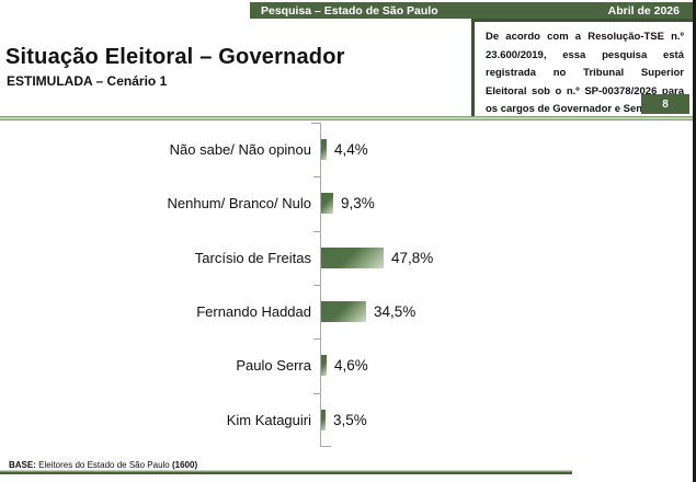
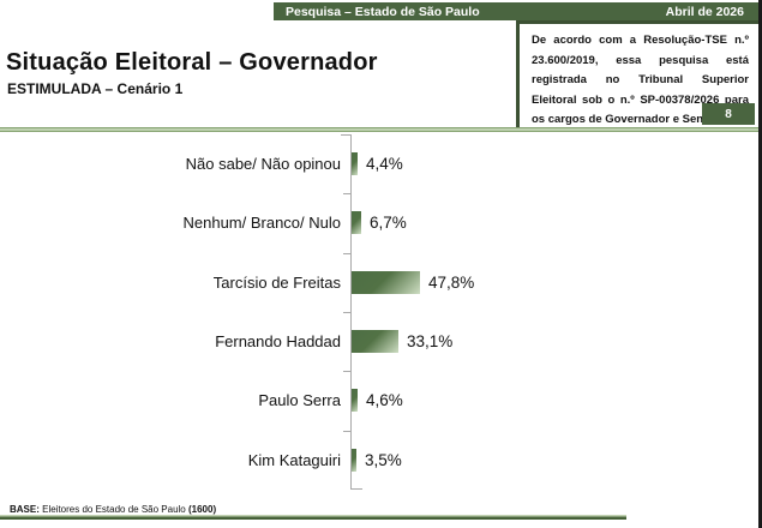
Nenhum/ Branco/ Nulo: 9,3% -> 6,7%
Fernando Haddad: 34,5% -> 33,1%
